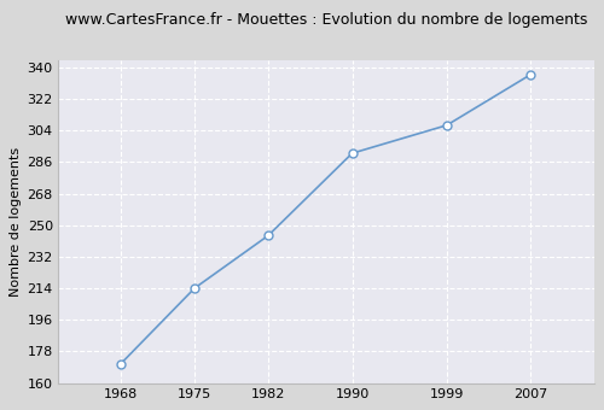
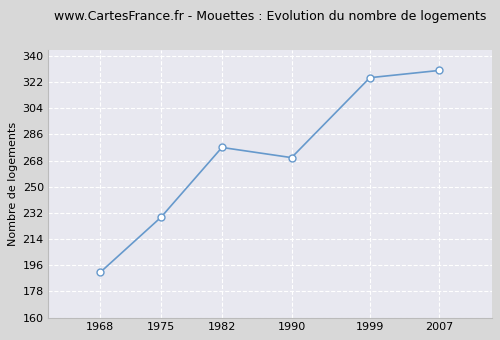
1968: 171 -> 191
1975: 214 -> 229
1982: 244 -> 277
1990: 291 -> 270
1999: 307 -> 325
2007: 336 -> 330
